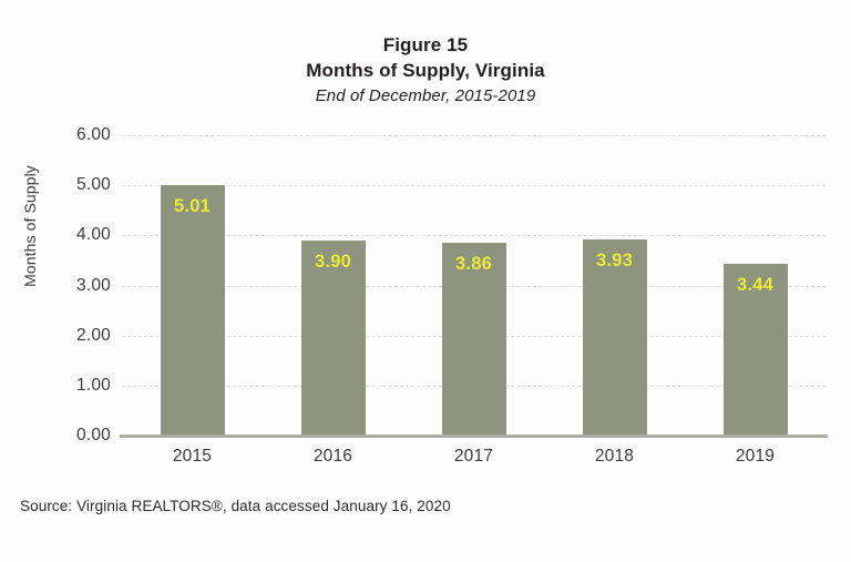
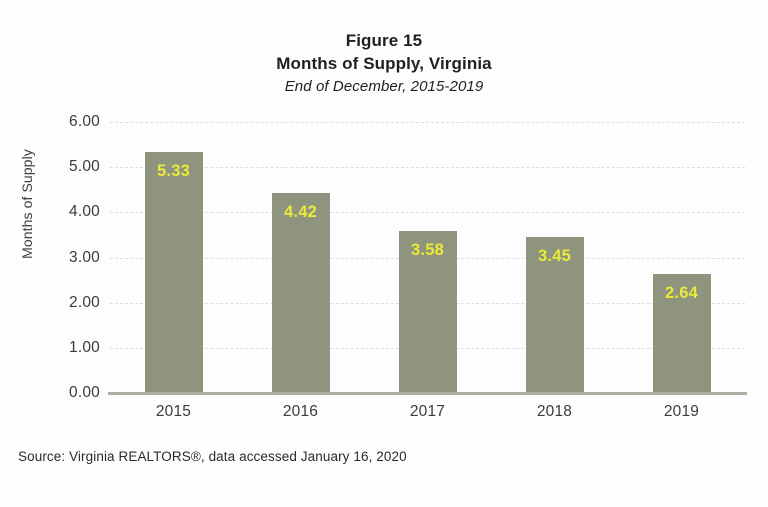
2015: 5.01 -> 5.33
2016: 3.90 -> 4.42
2017: 3.86 -> 3.58
2018: 3.93 -> 3.45
2019: 3.44 -> 2.64
